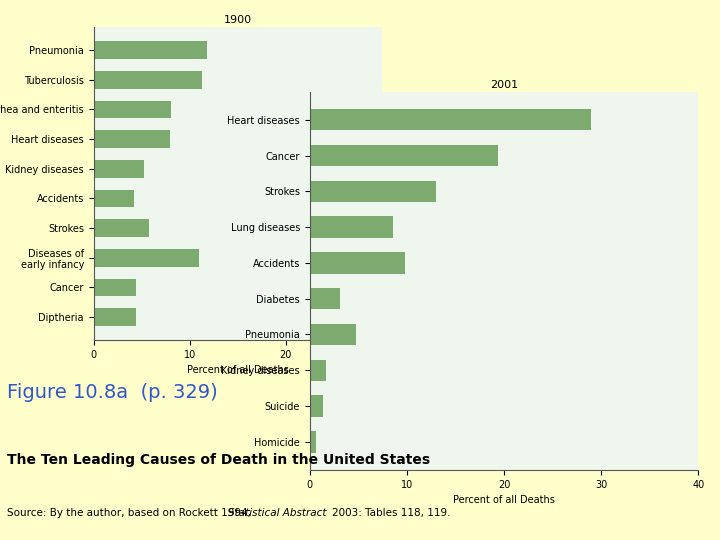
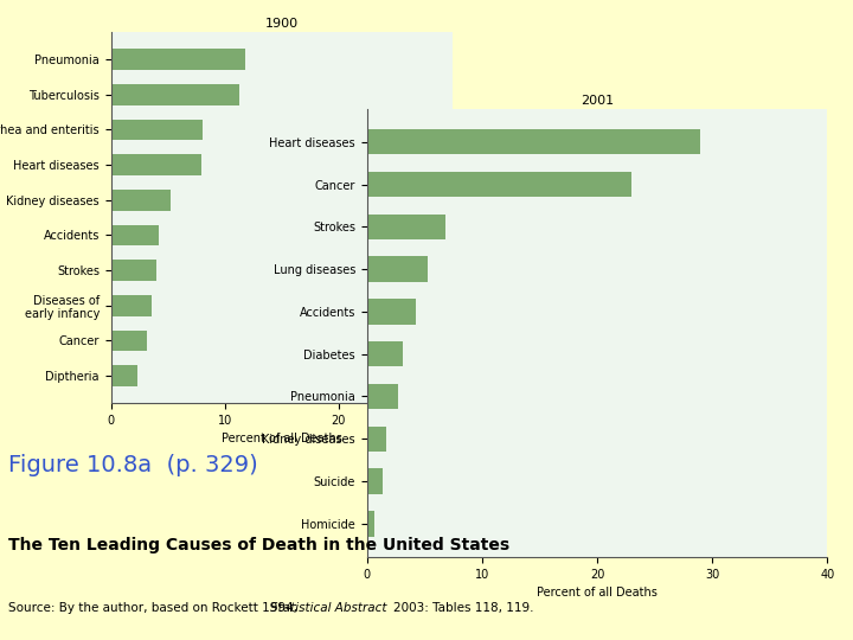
1900/Strokes: 5.8 -> 4.0
1900/Diseases of early infancy: 11.0 -> 3.6
1900/Cancer: 4.4 -> 3.2
1900/Diptheria: 4.4 -> 2.3
2001/Cancer: 19.4 -> 23.0
2001/Strokes: 13.0 -> 6.8
2001/Lung diseases: 8.6 -> 5.3
2001/Accidents: 9.8 -> 4.3
2001/Pneumonia: 4.8 -> 2.7
